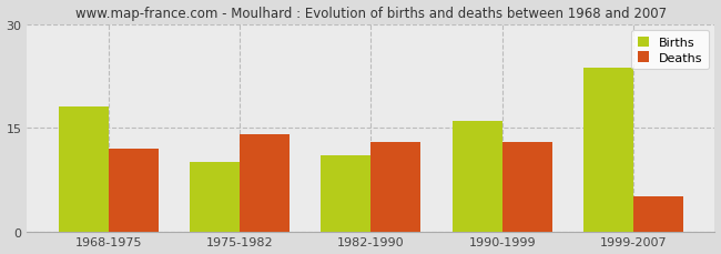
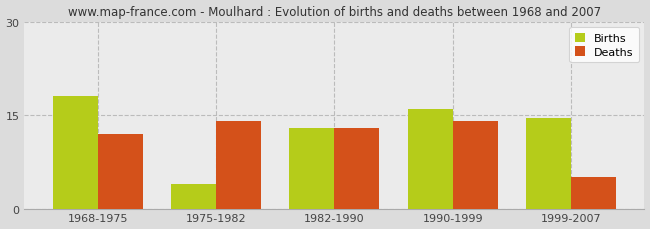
Births/1975-1982: 10.0 -> 4.0
Births/1982-1990: 11.0 -> 13.0
Deaths/1990-1999: 13 -> 14
Births/1999-2007: 23.6 -> 14.5
